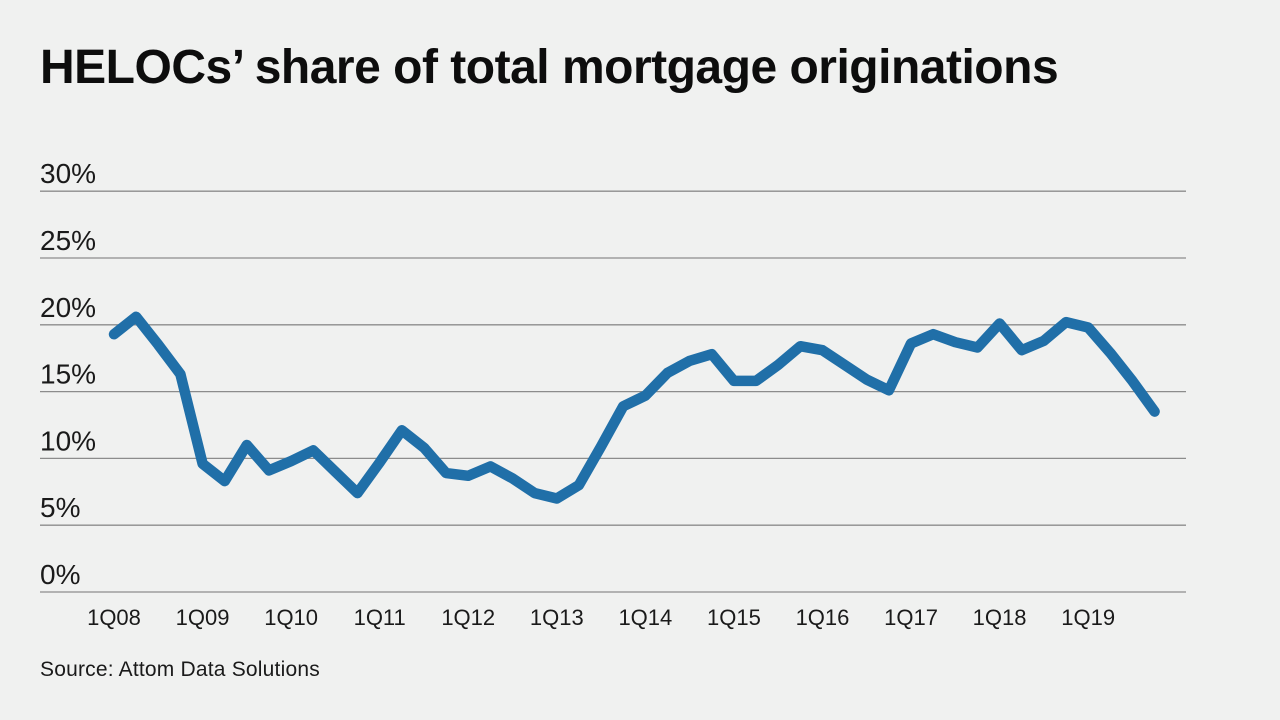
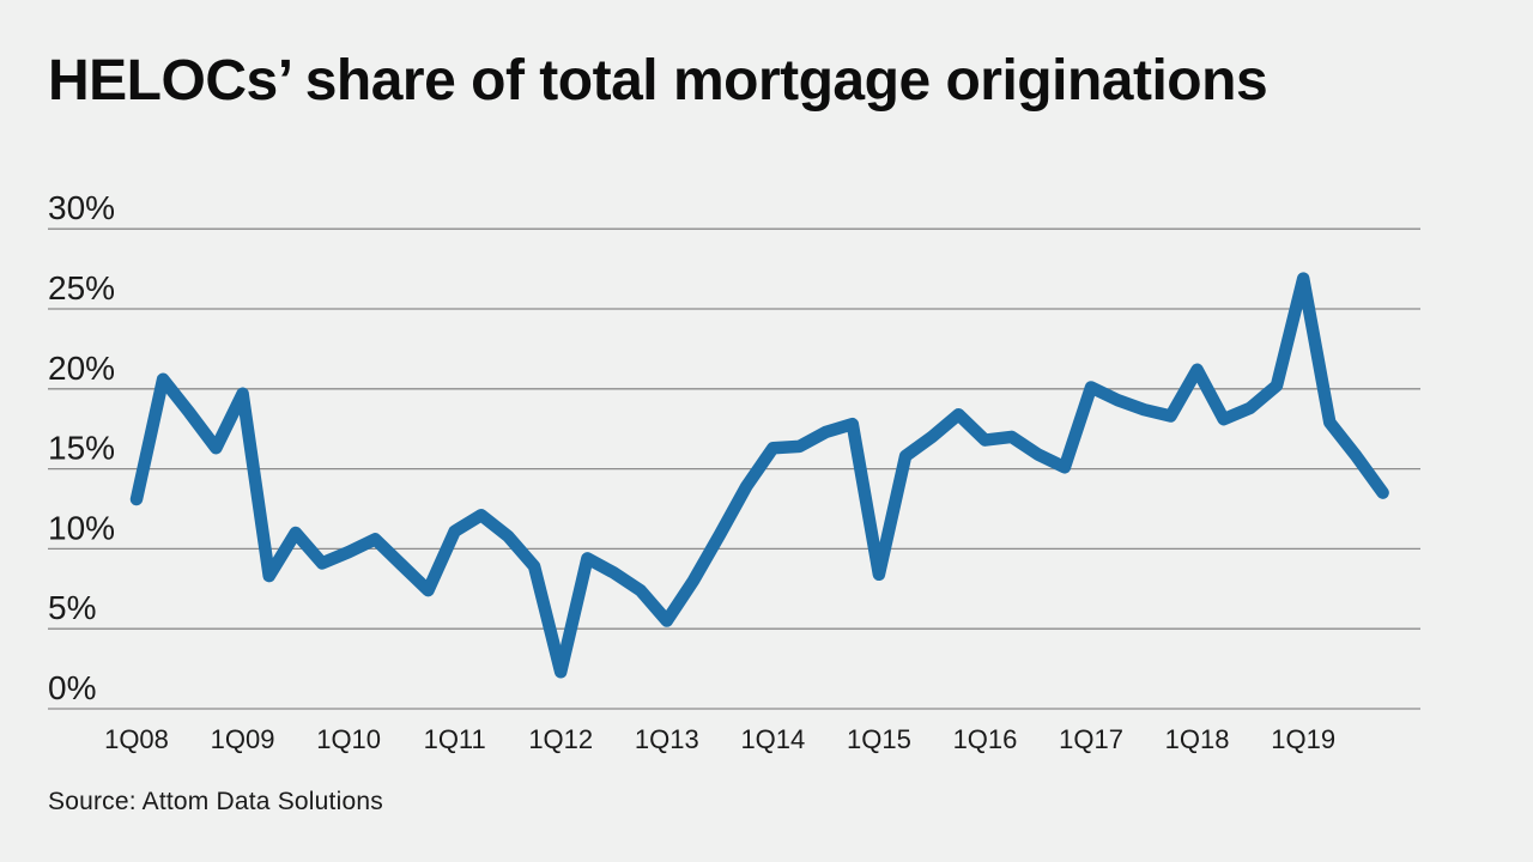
1Q08: 19.3% -> 13.1%
1Q09: 9.6% -> 19.7%
1Q11: 9.7% -> 11.1%
1Q12: 8.7% -> 2.3%
1Q13: 7.0% -> 5.5%
1Q14: 14.7% -> 16.3%
1Q15: 15.8% -> 8.4%
1Q16: 18.1% -> 16.8%
1Q17: 18.6% -> 20.1%
1Q18: 20.1% -> 21.2%
1Q19: 19.8% -> 26.9%
